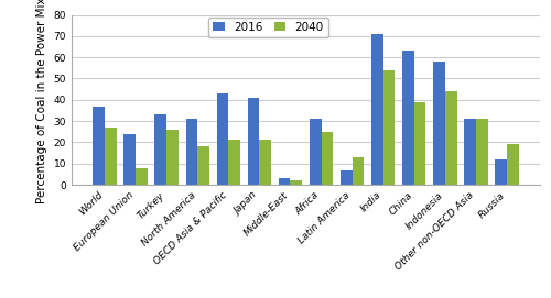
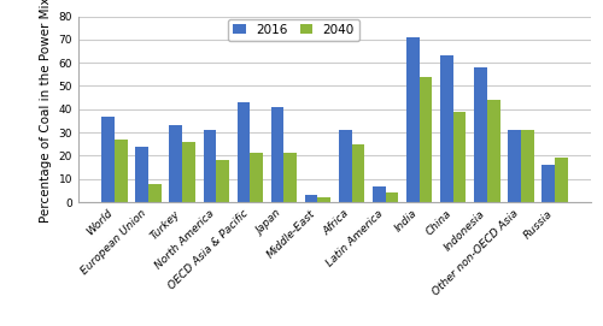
2040/Latin America: 13 -> 4
2016/Russia: 12 -> 16
